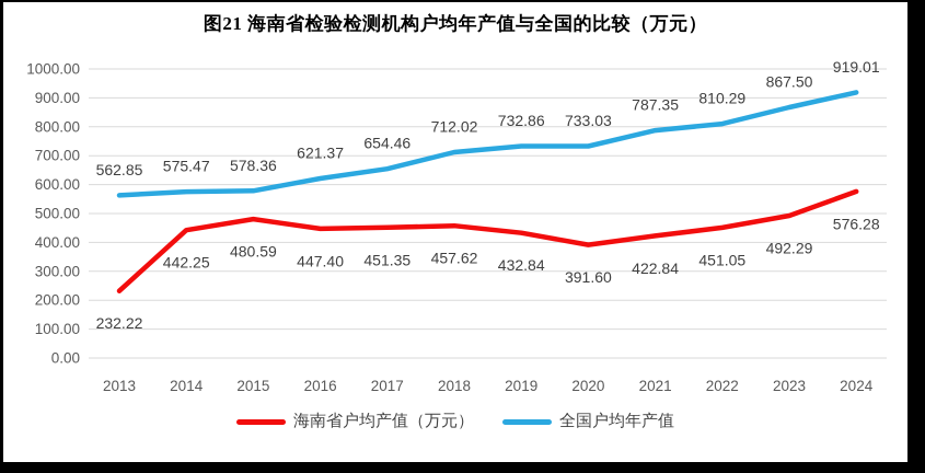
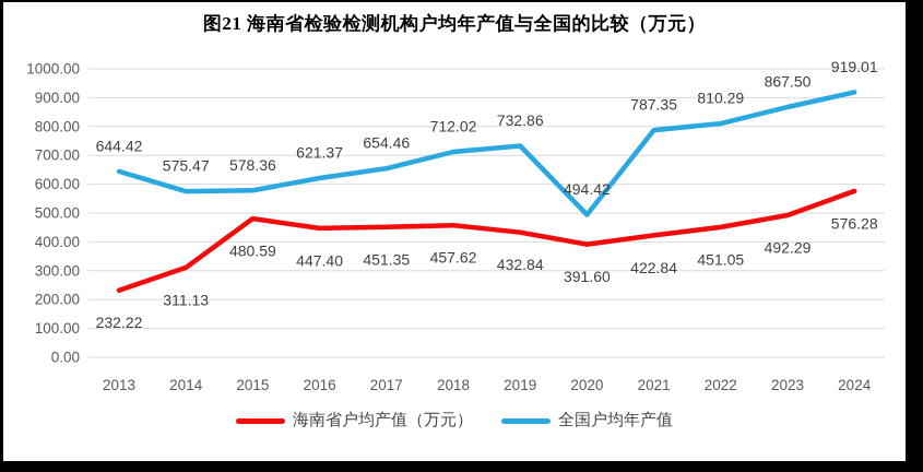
全国户均年产值/2013: 562.85 -> 644.42
海南省户均产值（万元）/2014: 442.25 -> 311.13
全国户均年产值/2020: 733.03 -> 494.42
